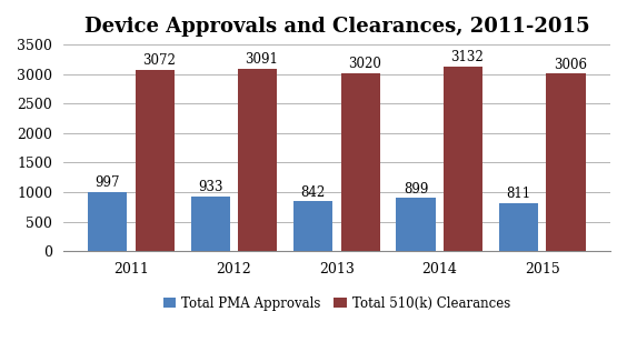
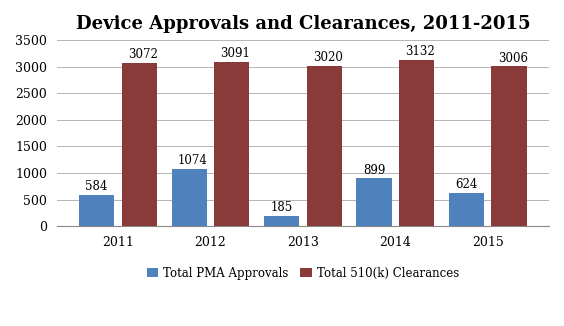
Total PMA Approvals/2011: 997 -> 584
Total PMA Approvals/2012: 933 -> 1074
Total PMA Approvals/2013: 842 -> 185
Total PMA Approvals/2015: 811 -> 624
